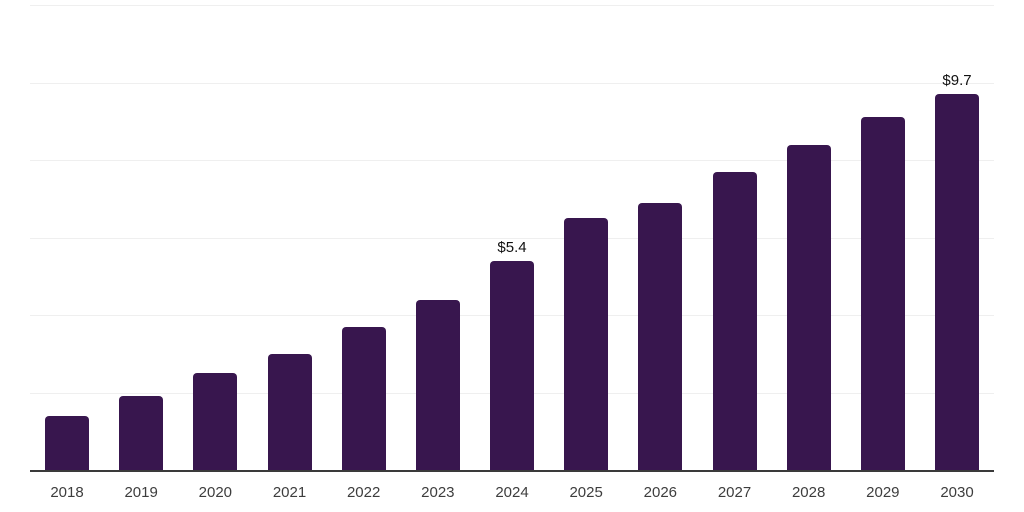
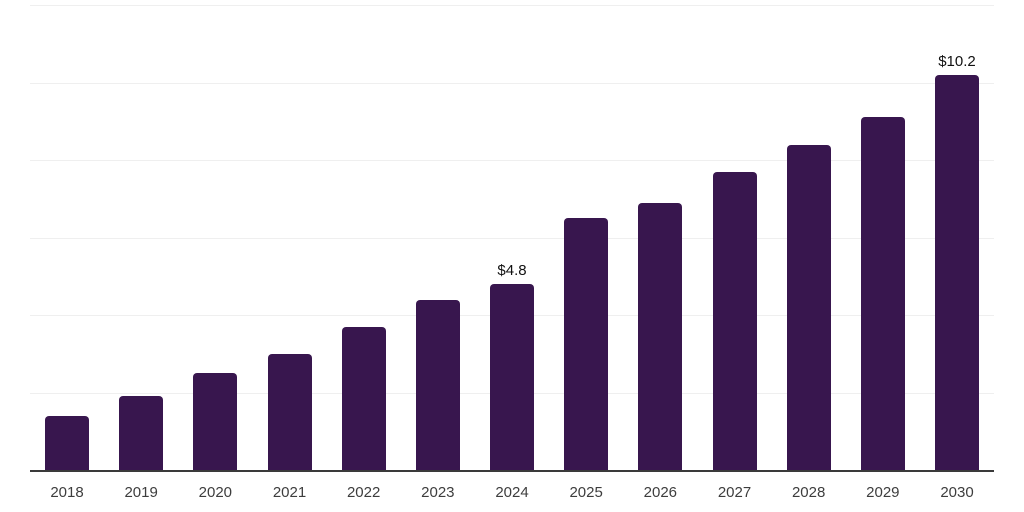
2024: $5.4 -> $4.8
2030: $9.7 -> $10.2
